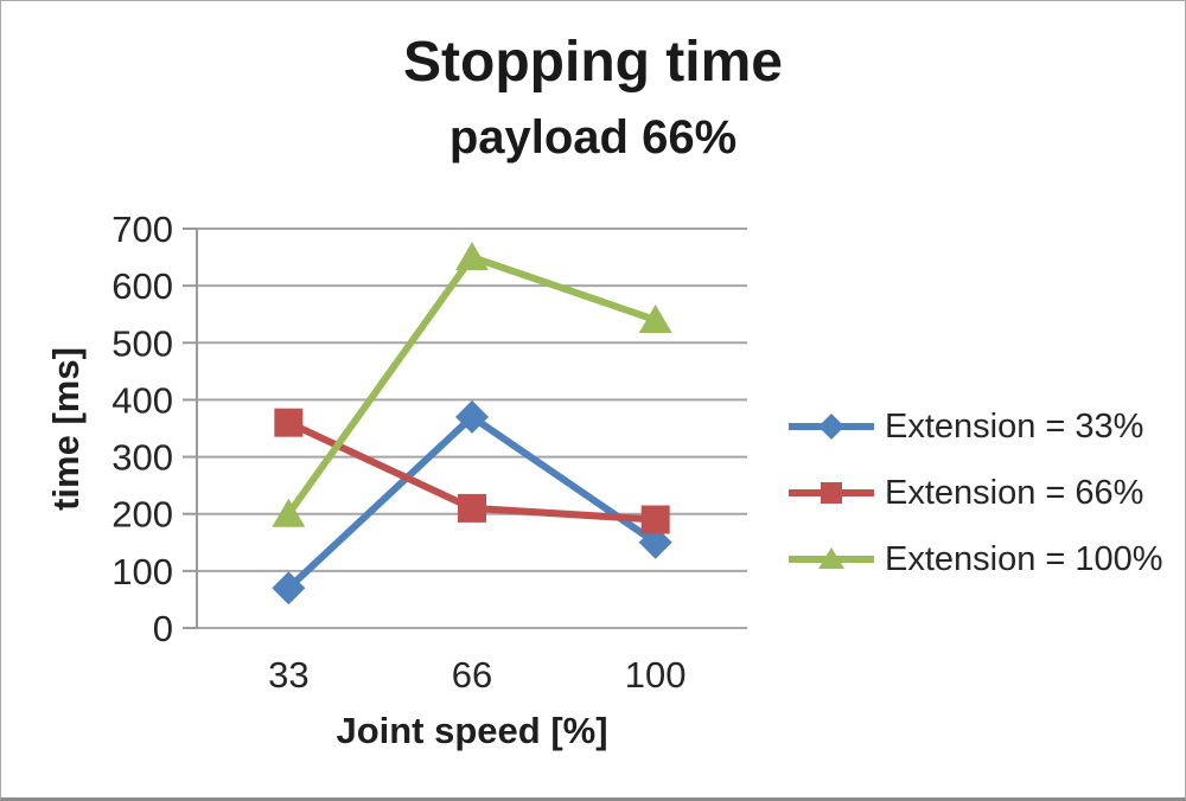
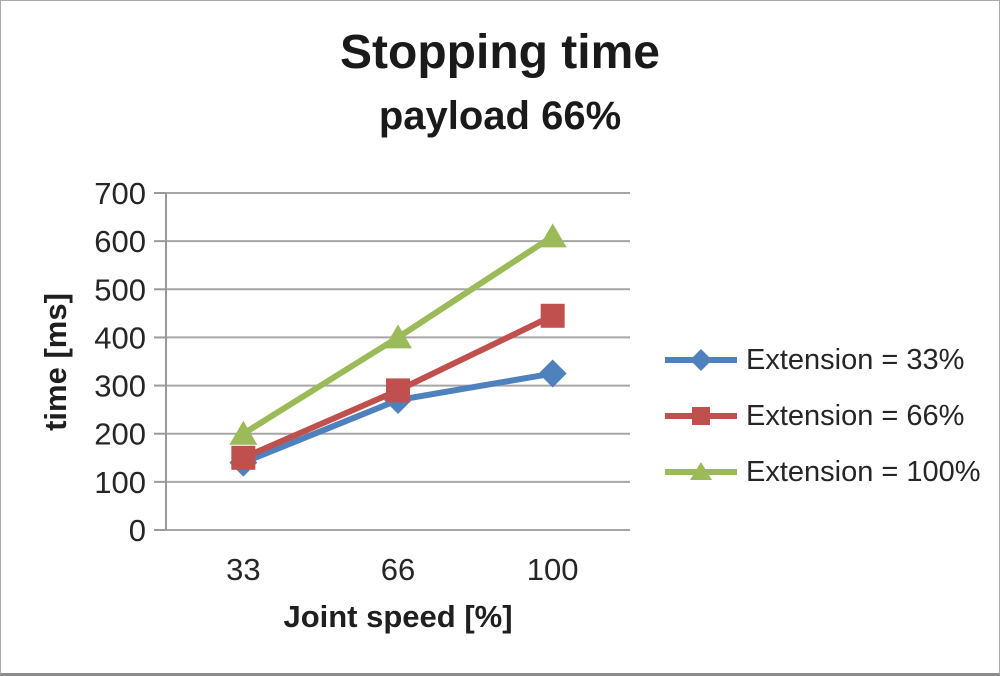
Extension = 33%/33: 70 -> 140
Extension = 66%/33: 360 -> 150
Extension = 33%/66: 370 -> 270
Extension = 66%/66: 210 -> 290
Extension = 100%/66: 650 -> 400
Extension = 33%/100: 150 -> 320
Extension = 66%/100: 190 -> 440
Extension = 100%/100: 540 -> 610
